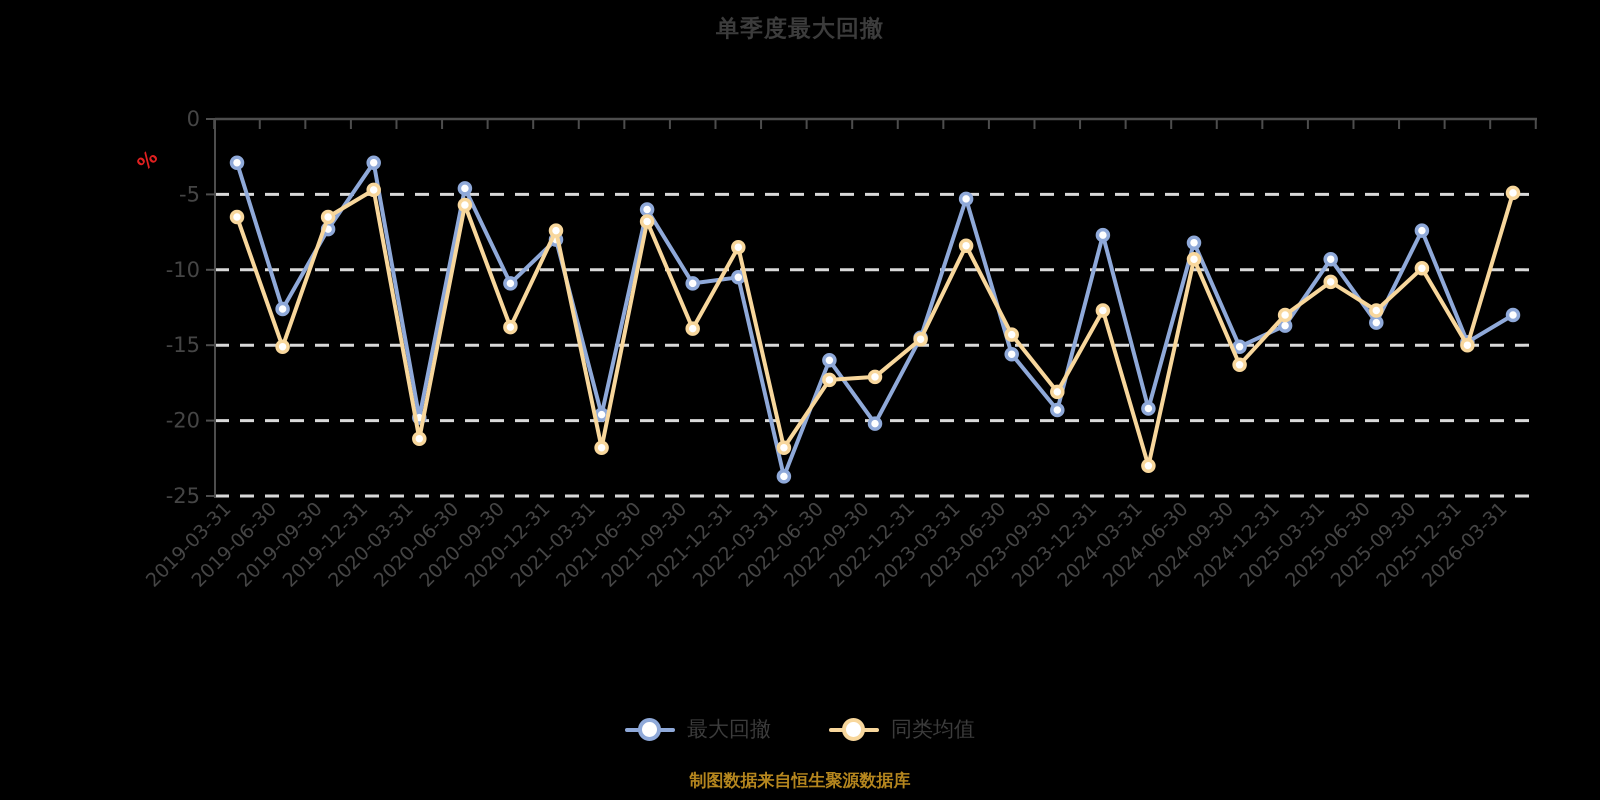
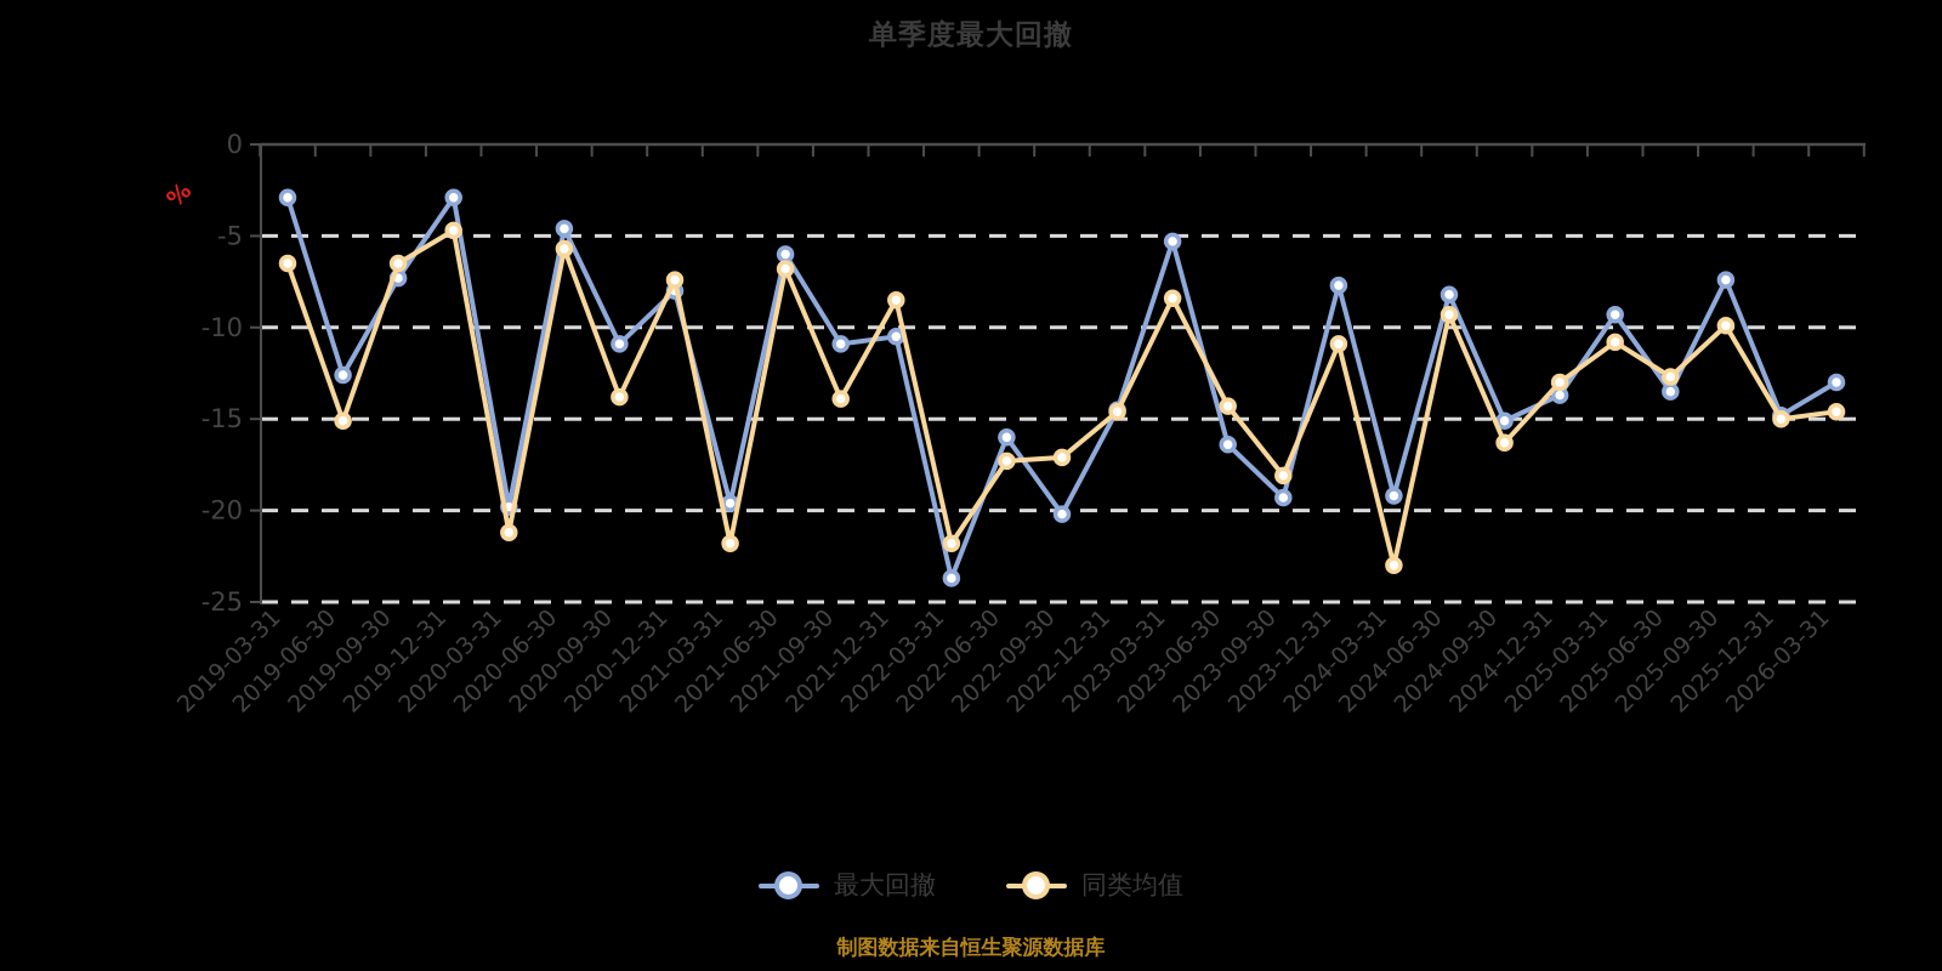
最大回撤/2023-06-30: -15.6 -> -16.4
同类均值/2023-12-31: -12.7 -> -10.9
同类均值/2026-03-31: -4.9 -> -14.6
